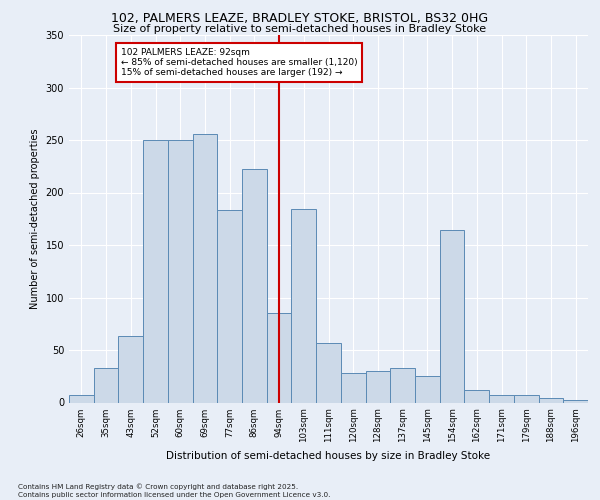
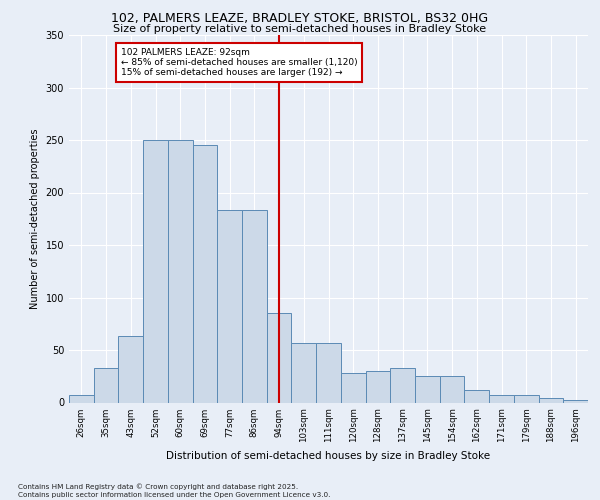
69sqm: 256 -> 245
86sqm: 222 -> 183
103sqm: 184 -> 57
154sqm: 164 -> 25
